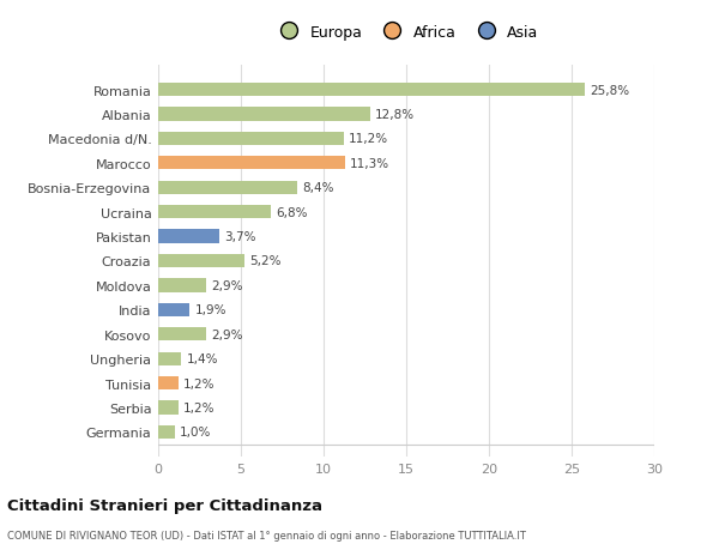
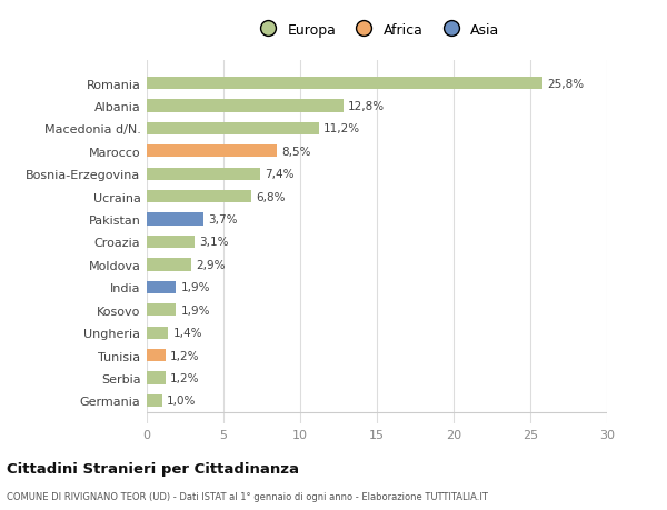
Marocco: 11,3% -> 8,5%
Bosnia-Erzegovina: 8,4% -> 7,4%
Croazia: 5,2% -> 3,1%
Kosovo: 2,9% -> 1,9%
